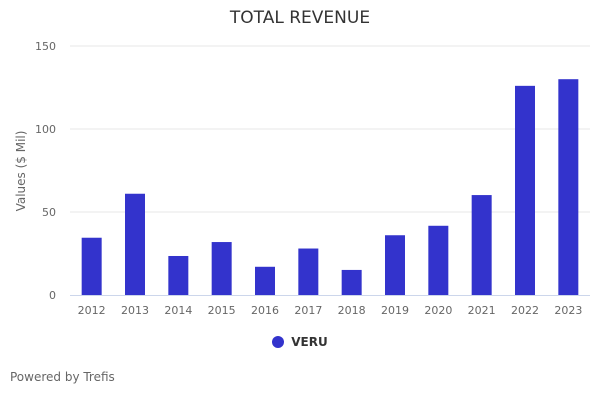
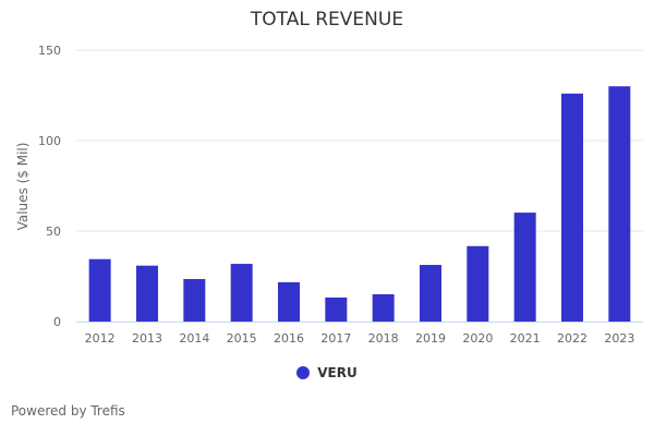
2013: 61 -> 31
2016: 17 -> 22
2017: 28 -> 13
2019: 36 -> 31
